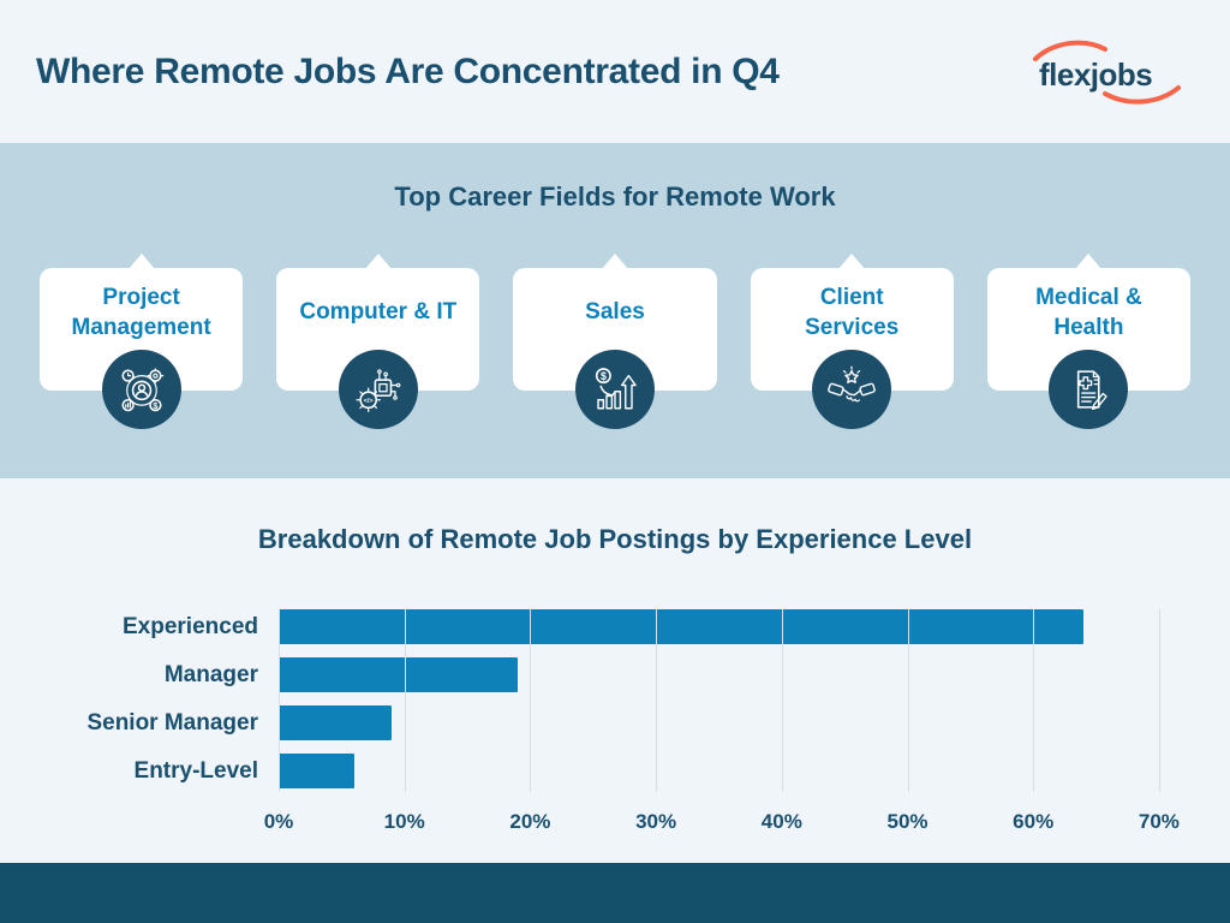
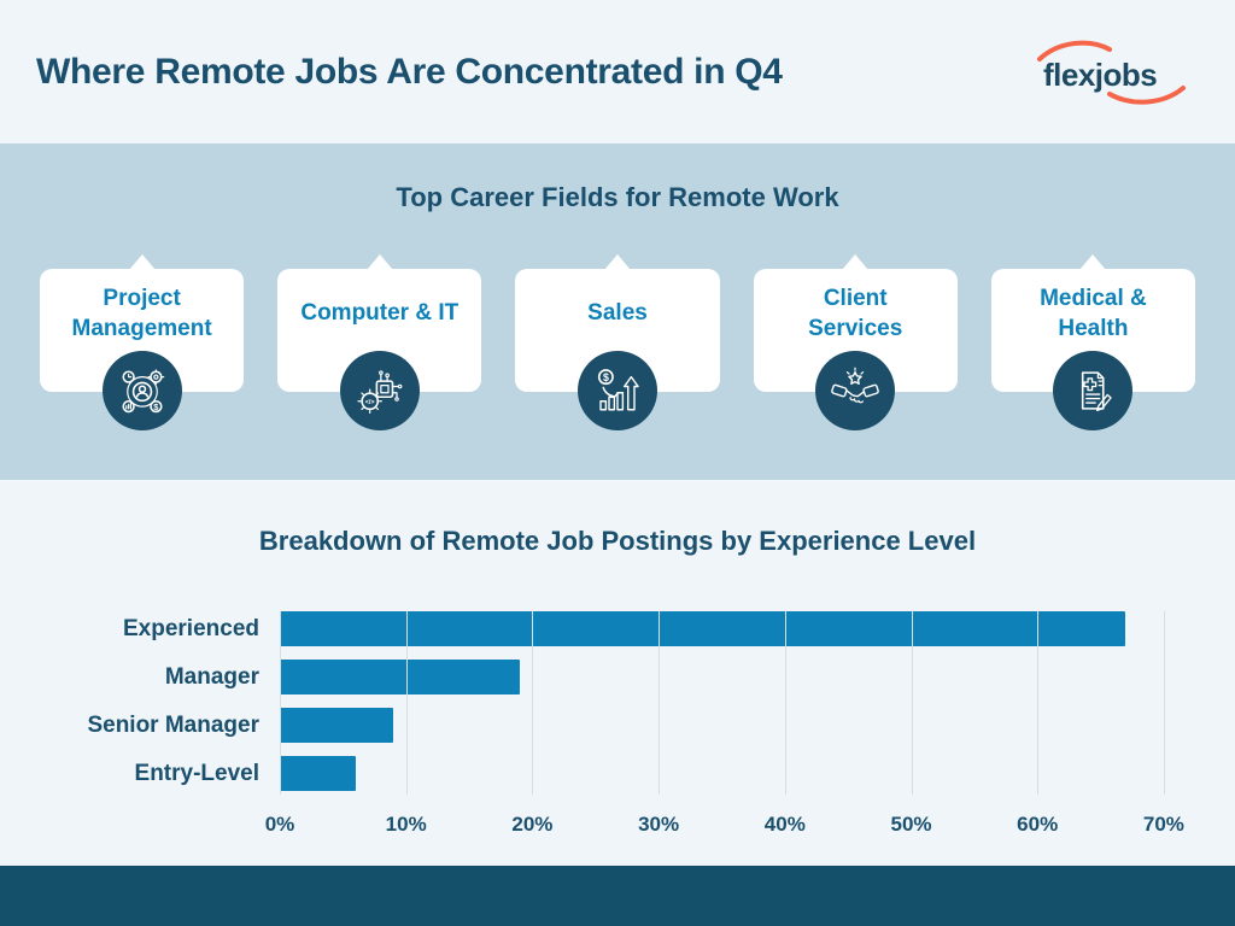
Experienced: 64% -> 67%
